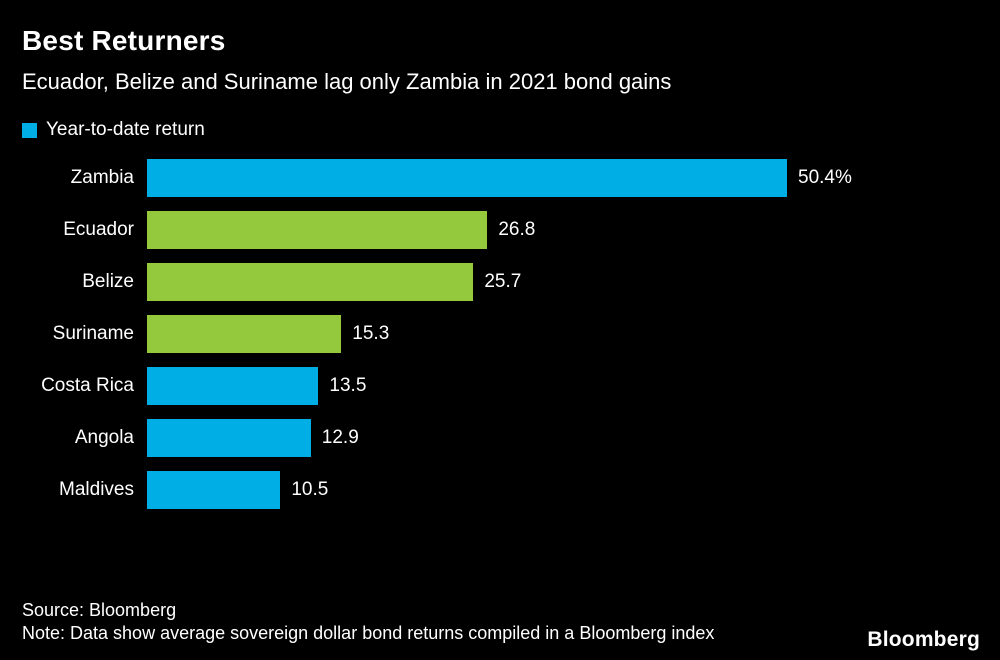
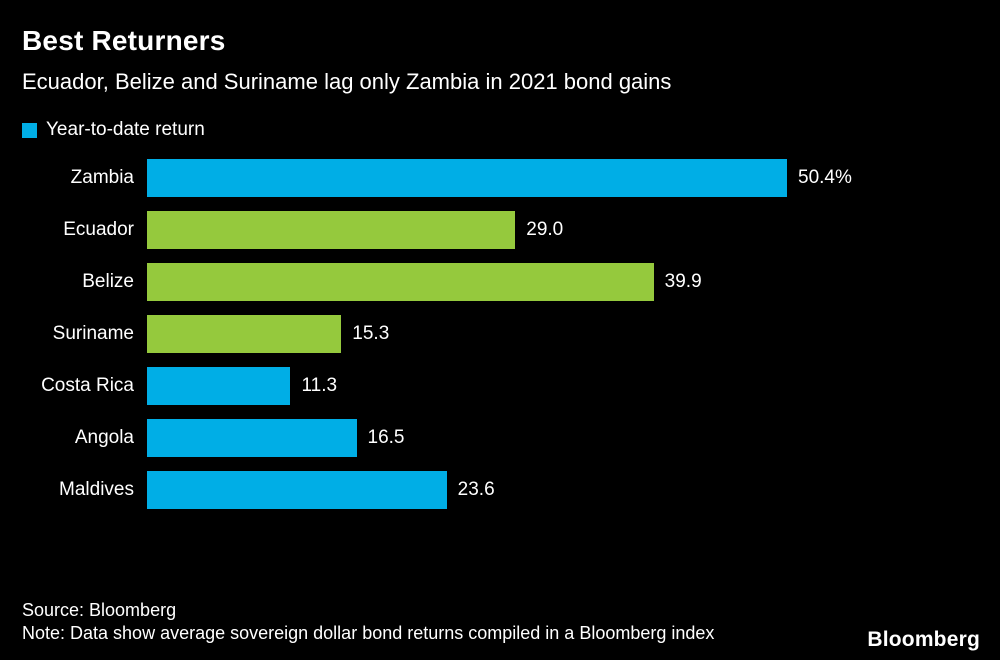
Ecuador: 26.8 -> 29.0
Belize: 25.7 -> 39.9
Costa Rica: 13.5 -> 11.3
Angola: 12.9 -> 16.5
Maldives: 10.5 -> 23.6
